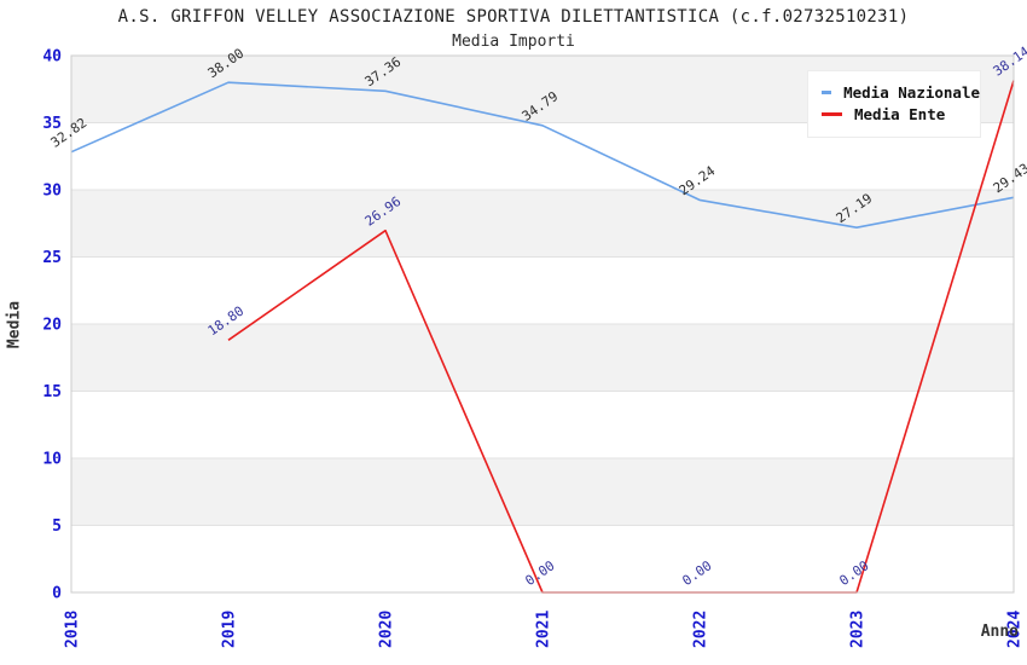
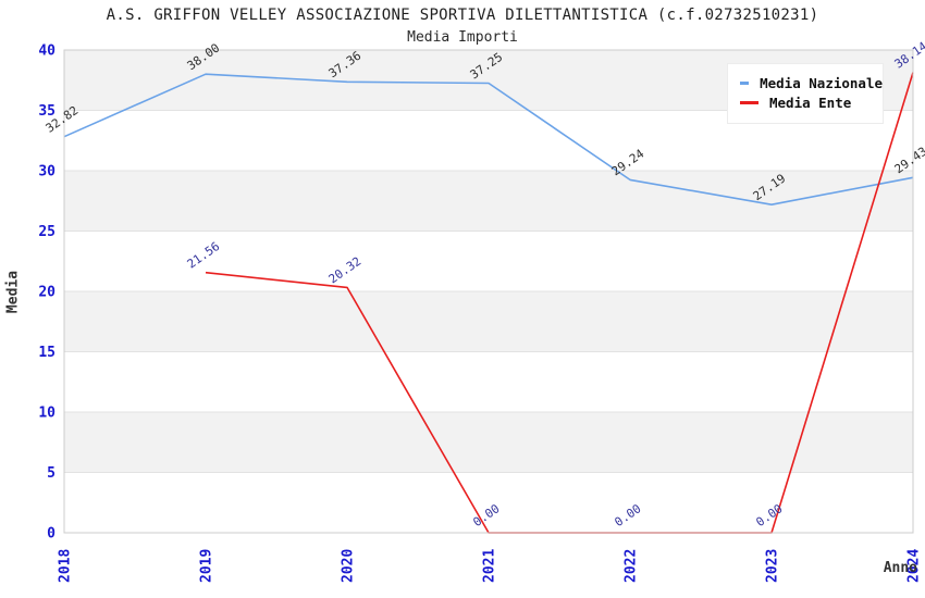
Media Ente/2019: 18.80 -> 21.56
Media Ente/2020: 26.96 -> 20.32
Media Nazionale/2021: 34.79 -> 37.25
